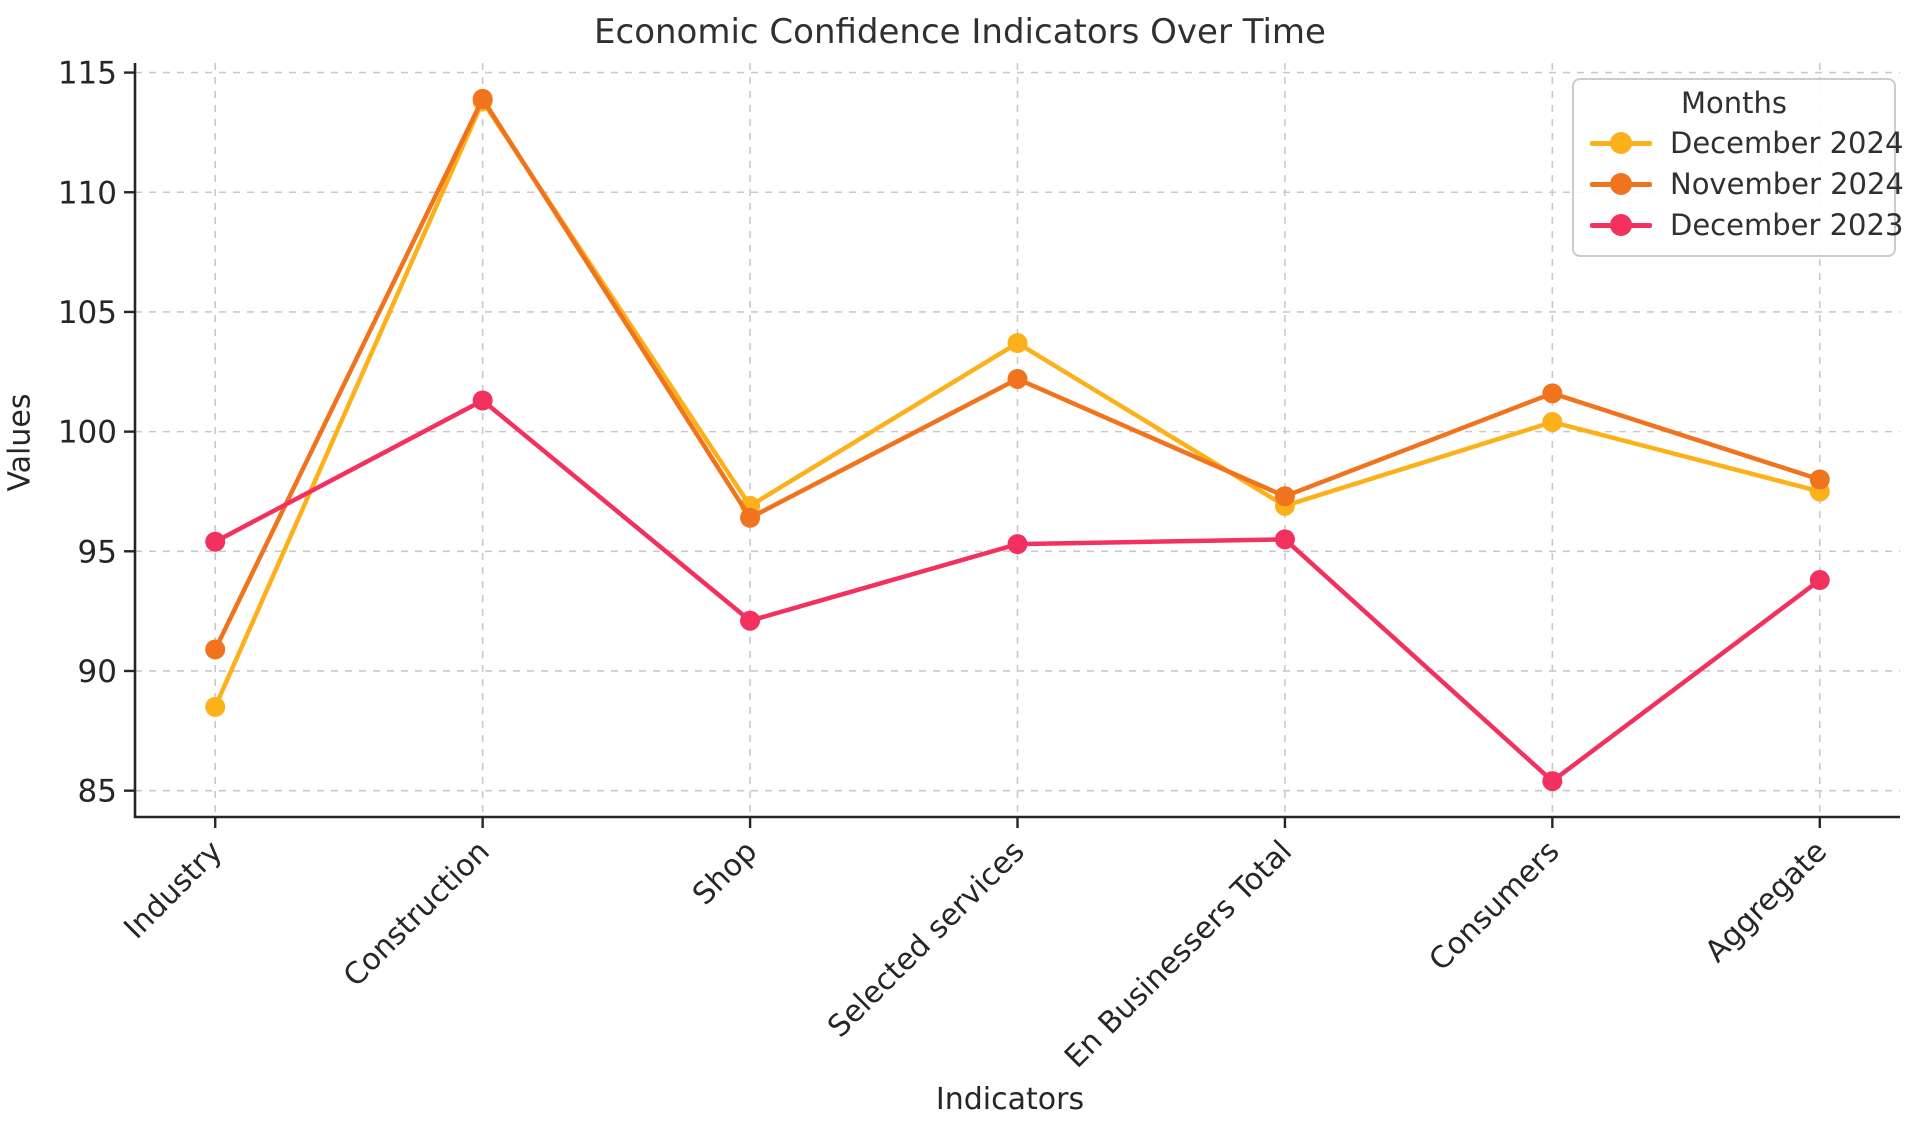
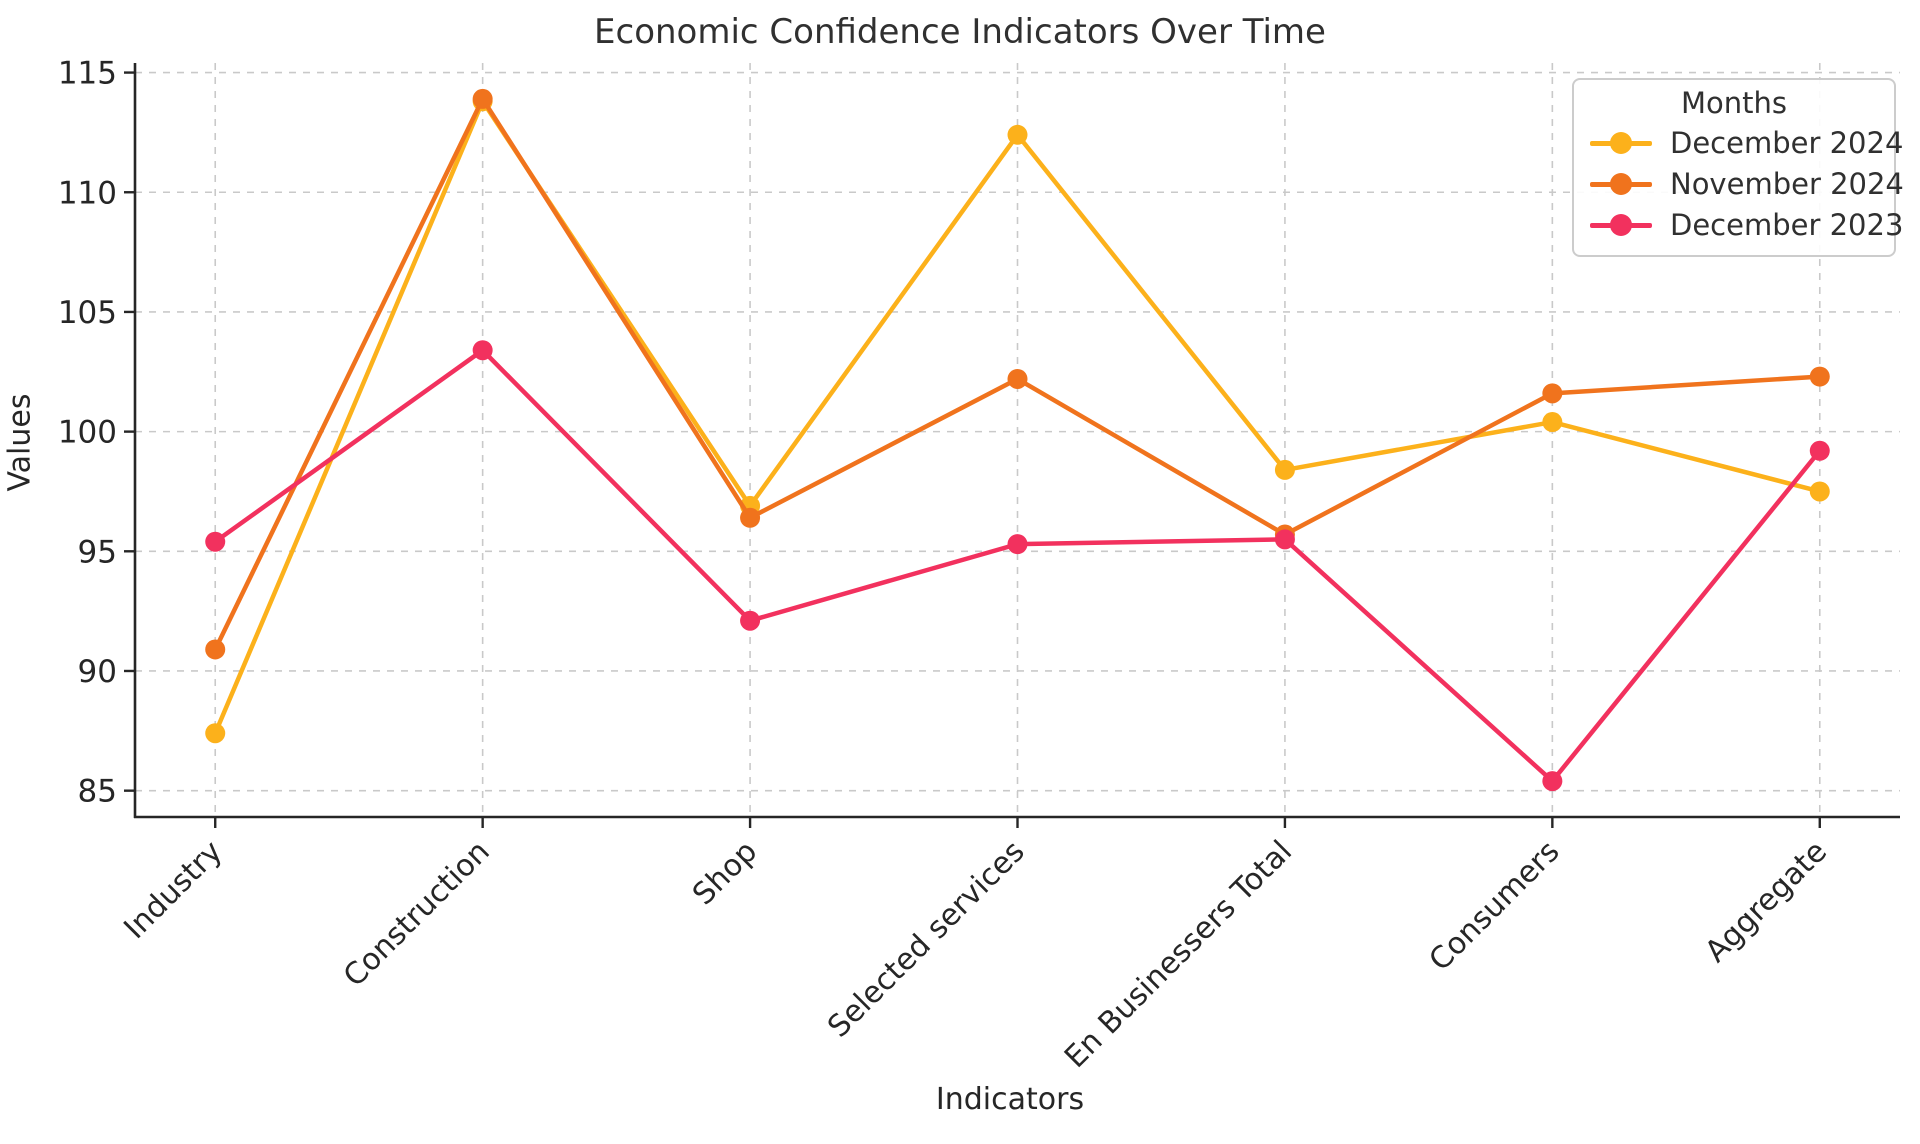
December 2024/Industry: 88.5 -> 87.4
December 2023/Construction: 101.3 -> 103.4
December 2024/Selected services: 103.7 -> 112.4
December 2024/En Businessers Total: 96.9 -> 98.4
November 2024/En Businessers Total: 97.3 -> 95.7
November 2024/Aggregate: 98.0 -> 102.3
December 2023/Aggregate: 93.8 -> 99.2
